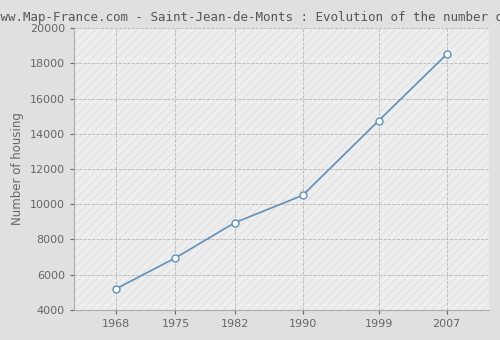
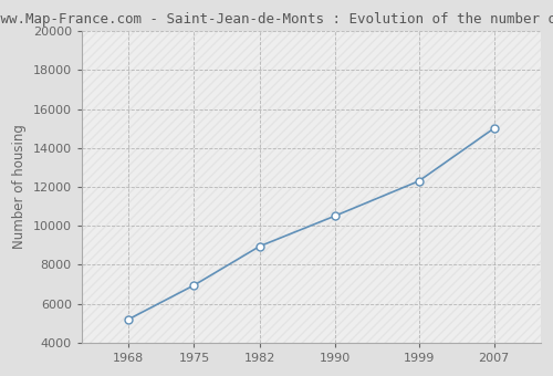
1999: 14800 -> 12300
2007: 18500 -> 15000
